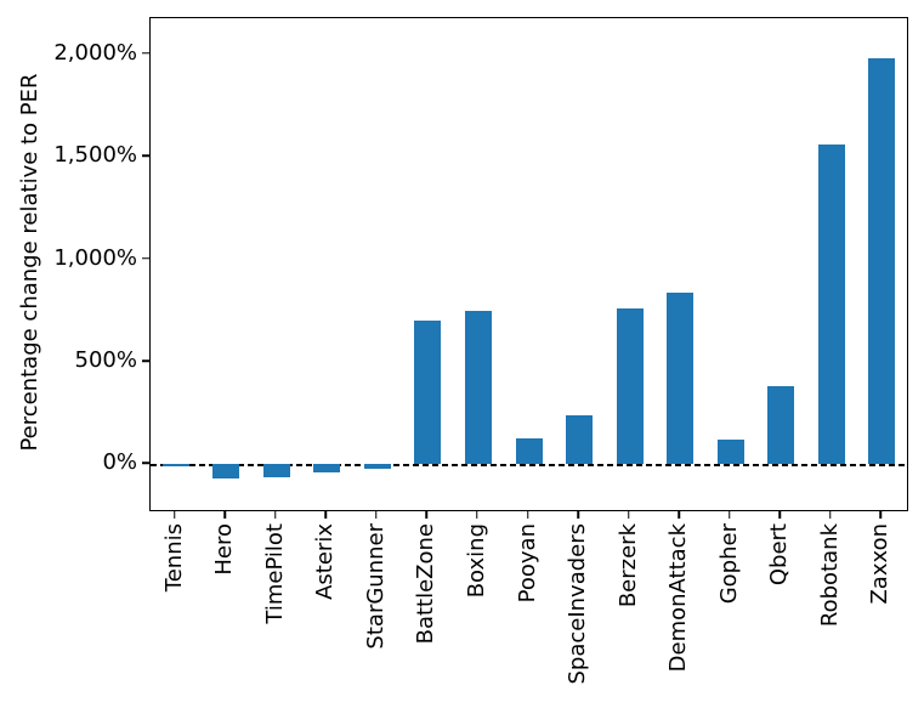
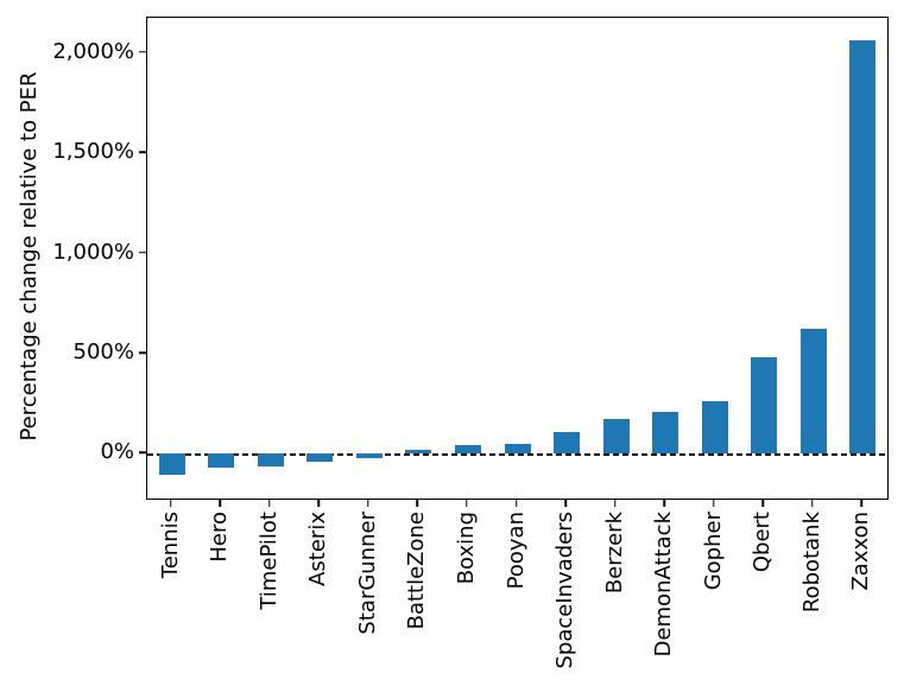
Tennis: -10% -> -100%
BattleZone: 700% -> 20%
Boxing: 750% -> 40%
Pooyan: 130% -> 50%
SpaceInvaders: 240% -> 110%
Berzerk: 760% -> 170%
DemonAttack: 840% -> 210%
Gopher: 120% -> 260%
Qbert: 380% -> 480%
Robotank: 1560% -> 620%
Zaxxon: 1980% -> 2060%
